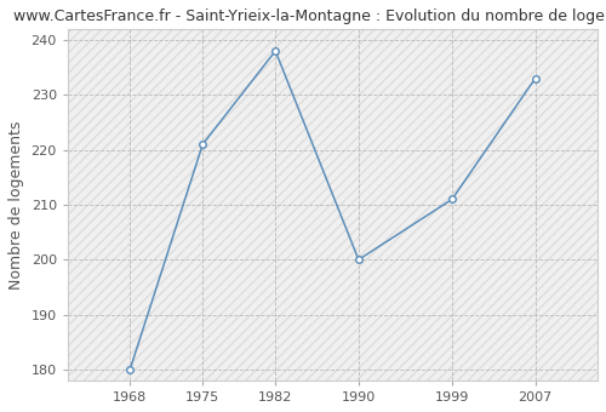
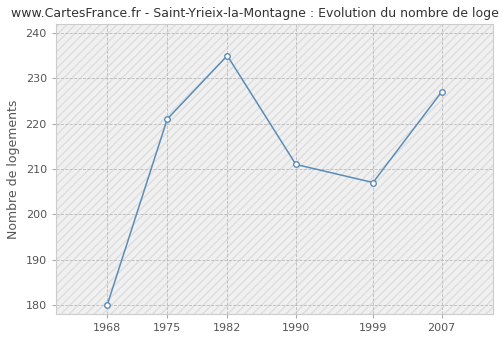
1982: 238 -> 235
1990: 200 -> 211
1999: 211 -> 207
2007: 233 -> 227
